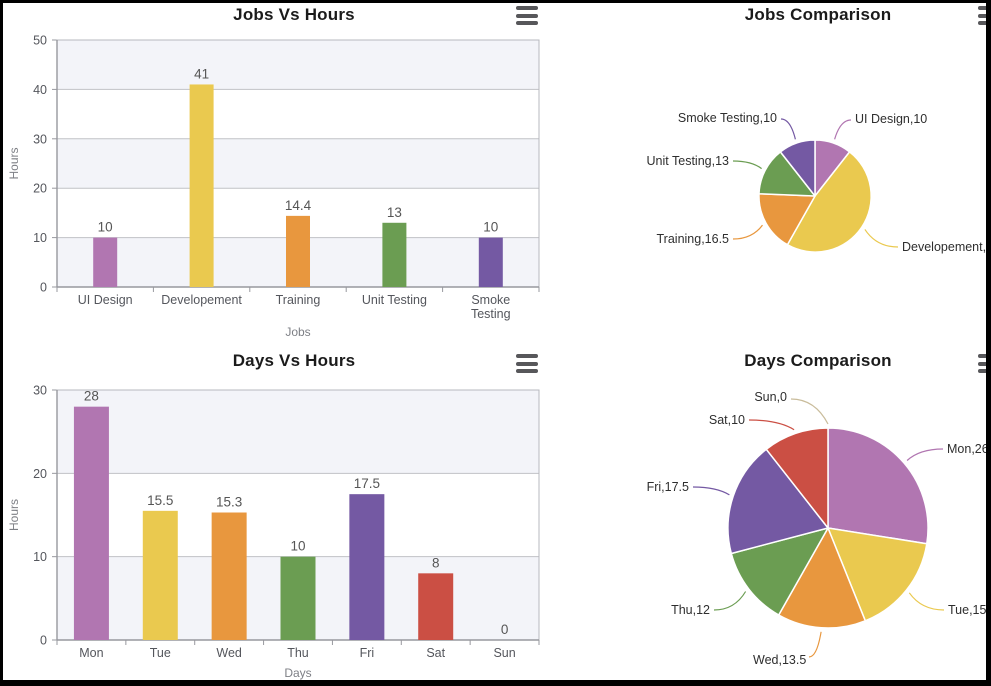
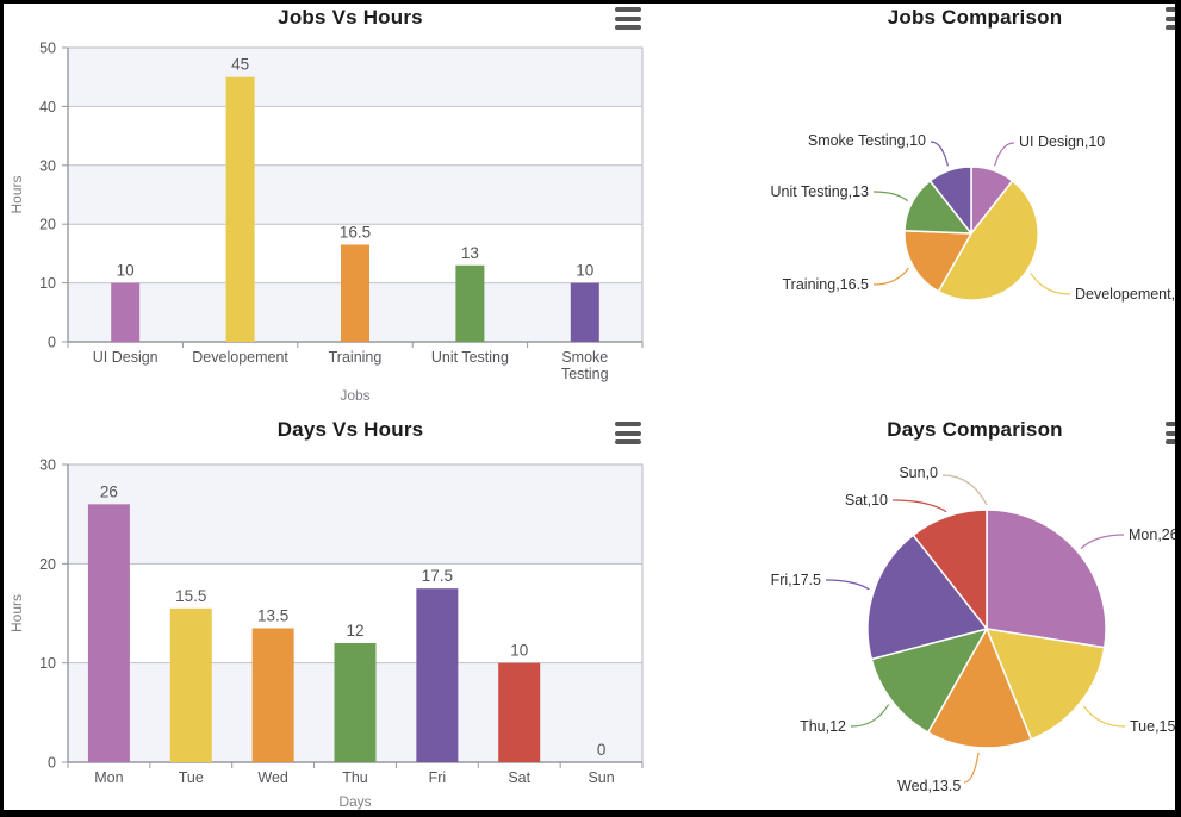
Jobs Vs Hours/Developement: 41 -> 45
Jobs Vs Hours/Training: 14.4 -> 16.5
Days Vs Hours/Mon: 28 -> 26
Days Vs Hours/Wed: 15.3 -> 13.5
Days Vs Hours/Thu: 10 -> 12
Days Vs Hours/Sat: 8 -> 10
